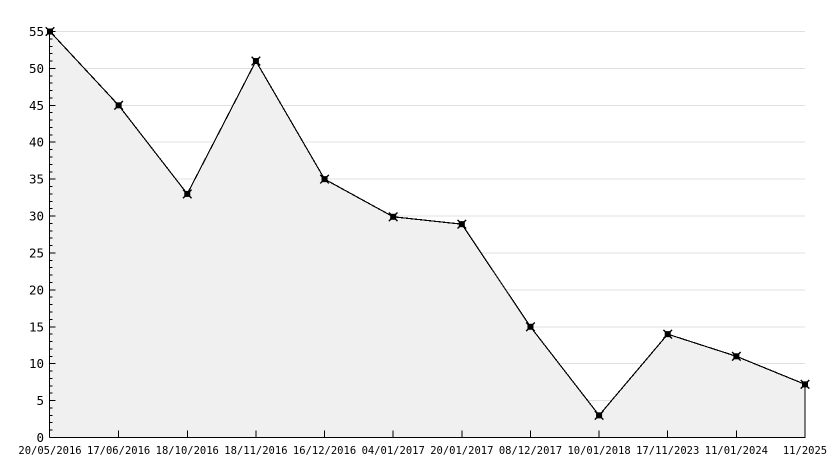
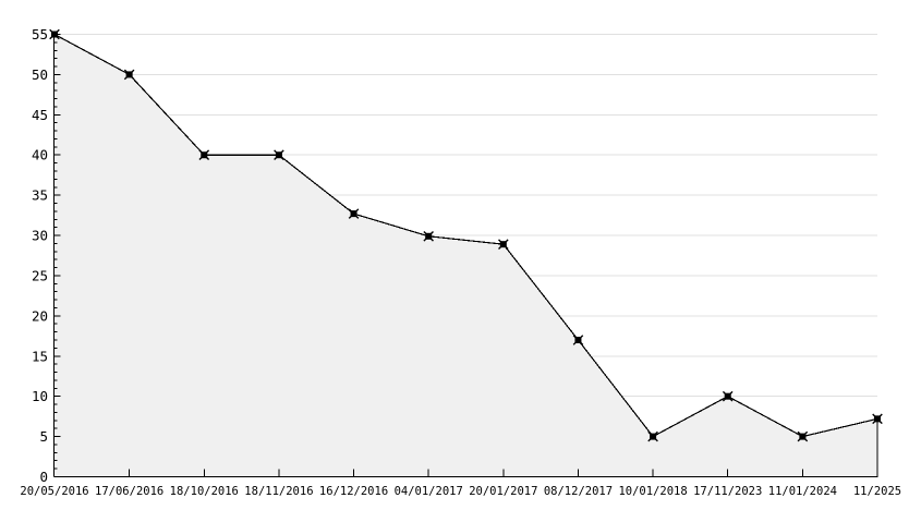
17/06/2016: 45 -> 50
18/10/2016: 33 -> 40
18/11/2016: 51 -> 40
16/12/2016: 35 -> 33
08/12/2017: 15 -> 17
10/01/2018: 3 -> 5
17/11/2023: 14 -> 10
11/01/2024: 11 -> 5
